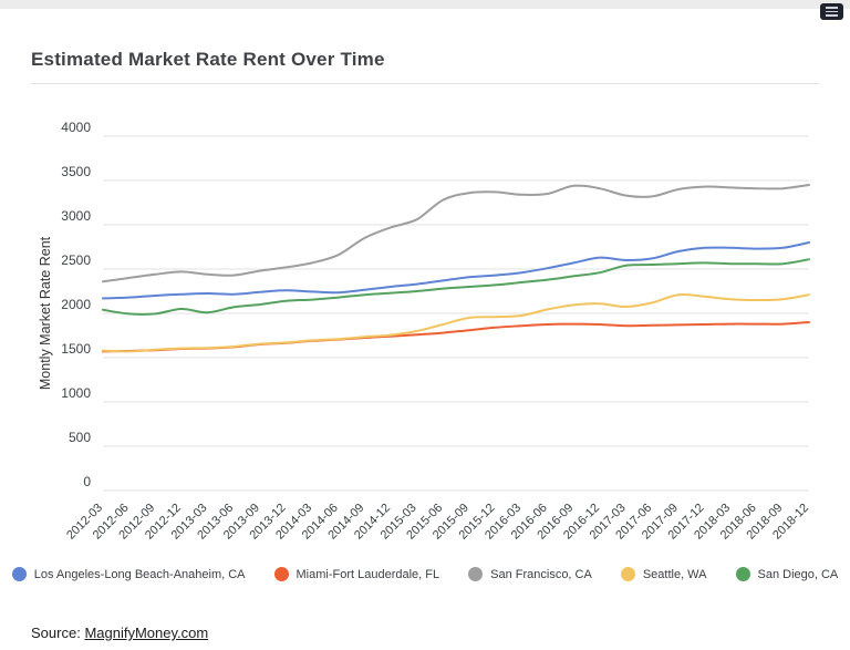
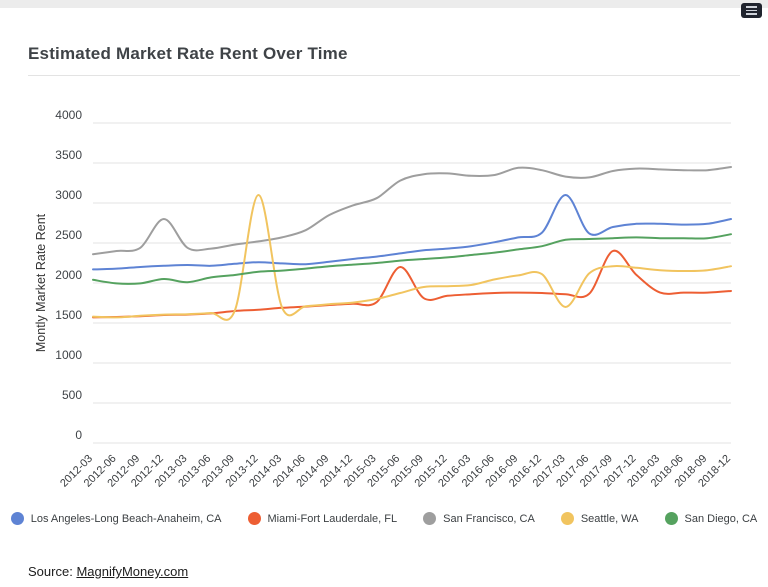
San Francisco, CA/2012-12: 2500 -> 2800
Seattle, WA/2013-12: 1700 -> 3100
Miami-Fort Lauderdale, FL/2015-06: 1800 -> 2200
Los Angeles-Long Beach-Anaheim, CA/2017-03: 2600 -> 3100
Seattle, WA/2017-03: 2100 -> 1700
Miami-Fort Lauderdale, FL/2017-09: 1900 -> 2400
Miami-Fort Lauderdale, FL/2017-12: 1900 -> 2100
